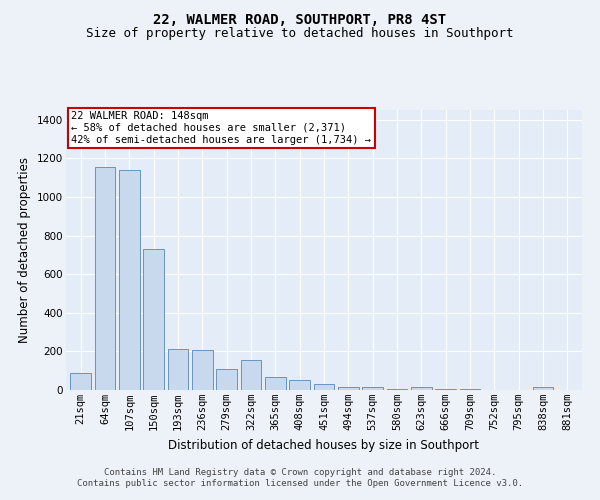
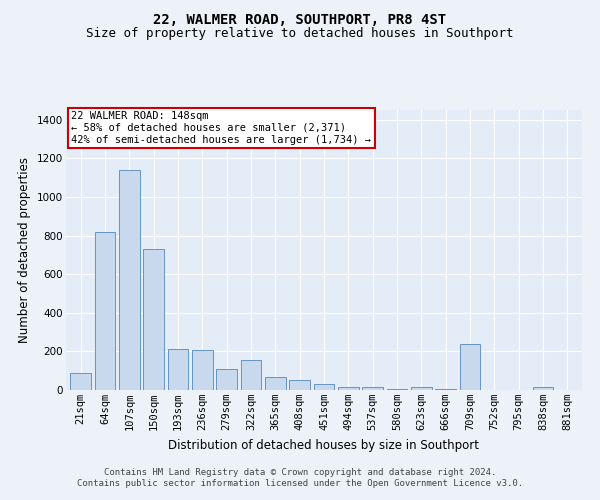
64sqm: 1160 -> 820
709sqm: 0 -> 240
